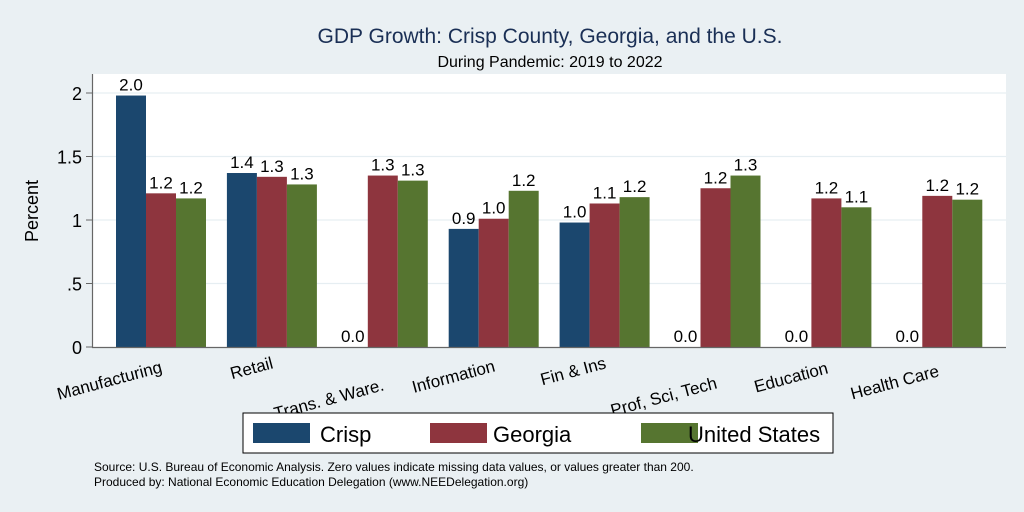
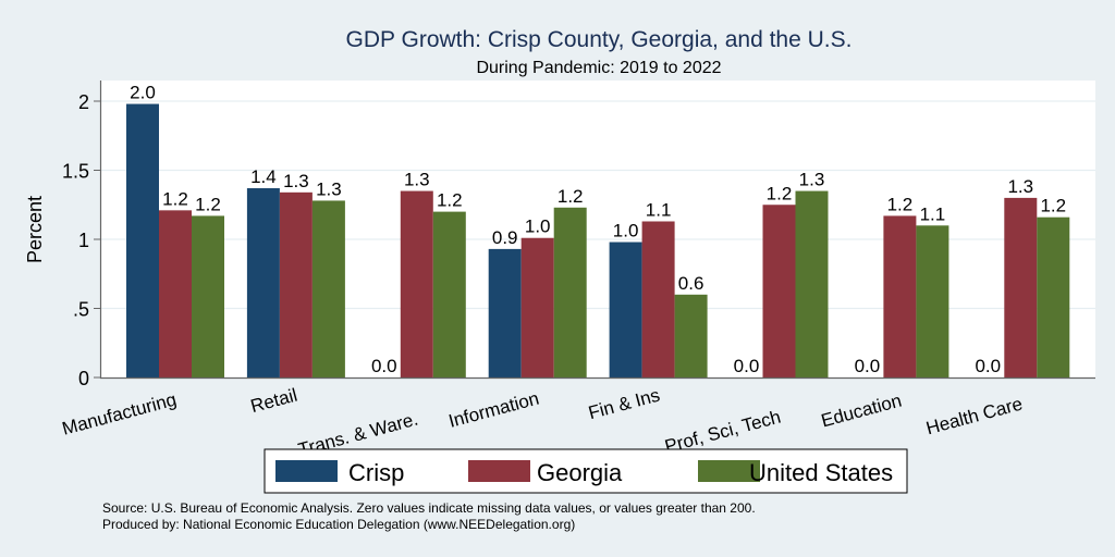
United States/Trans. & Ware.: 1.3 -> 1.2
United States/Fin & Ins: 1.2 -> 0.6
Georgia/Health Care: 1.2 -> 1.3
